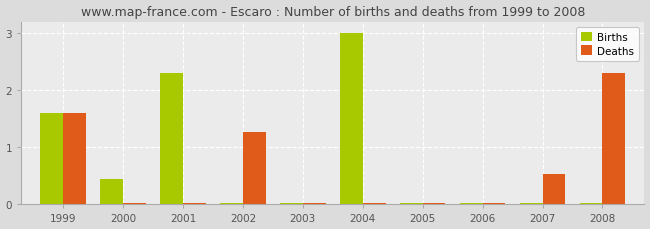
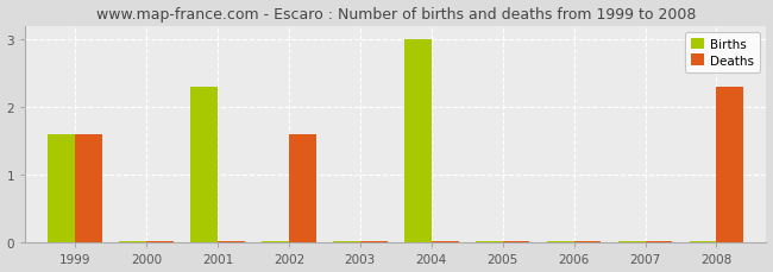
Births/2000: 0.44 -> 0.03
Deaths/2002: 1.26 -> 1.60
Deaths/2007: 0.54 -> 0.03
